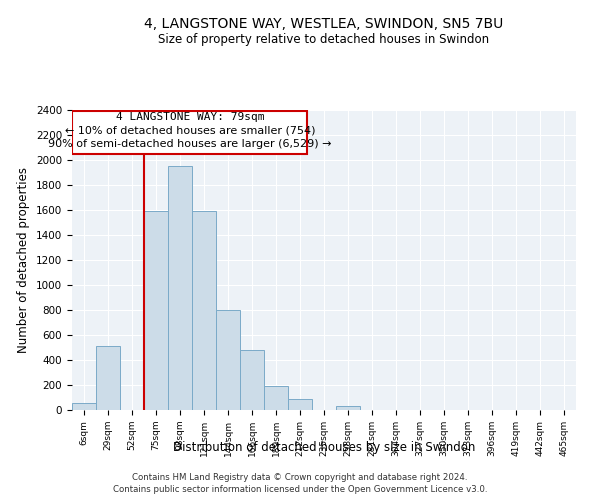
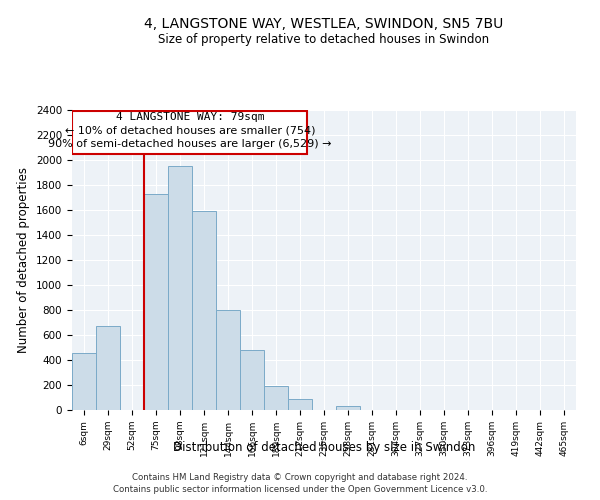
6sqm: 60 -> 460
29sqm: 510 -> 670
75sqm: 1590 -> 1730
